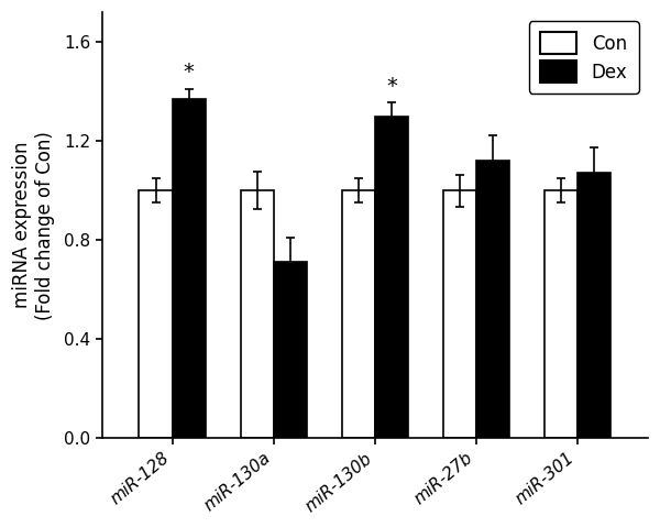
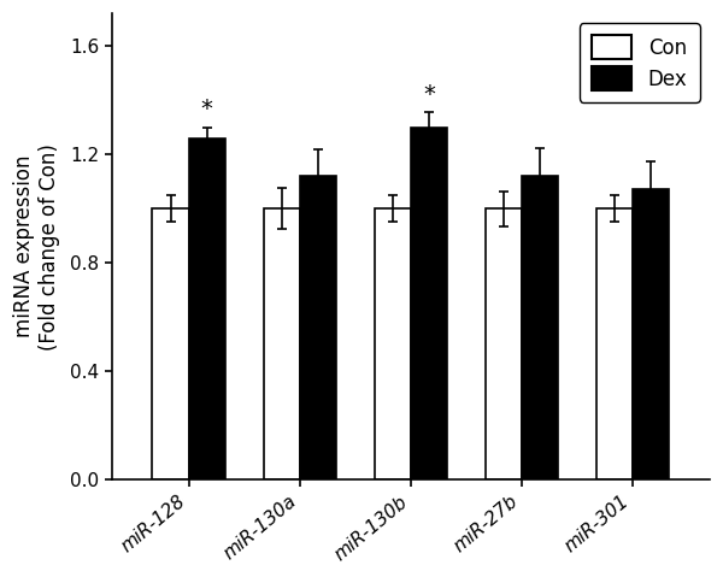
Dex/miR-128: 1.37 -> 1.26
Dex/miR-130a: 0.71 -> 1.12
